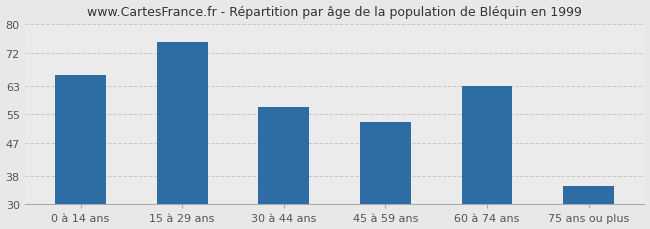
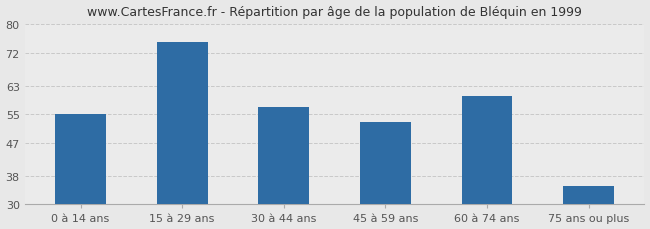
0 à 14 ans: 66 -> 55
60 à 74 ans: 63 -> 60
